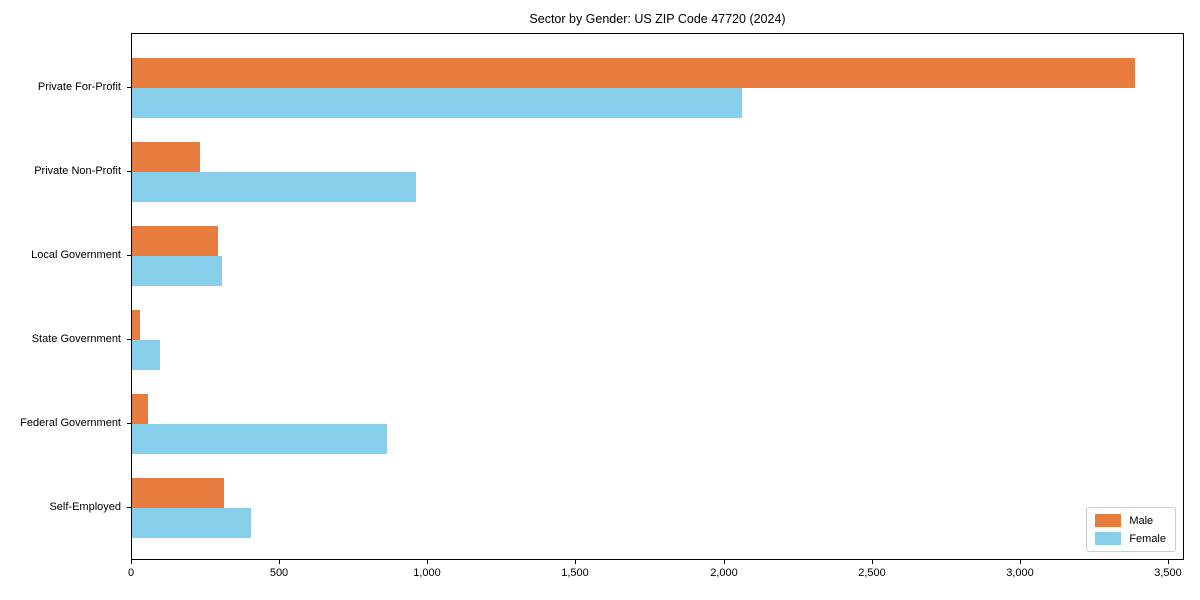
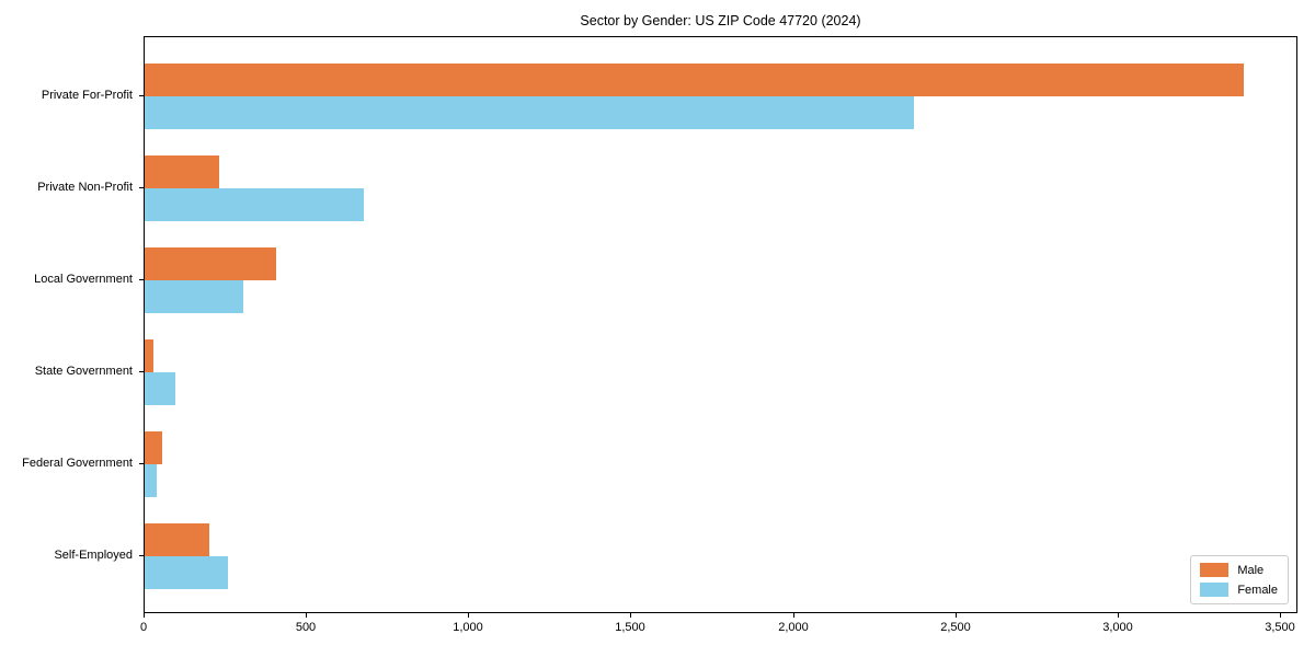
Female/Private For-Profit: 2060 -> 2370
Female/Private Non-Profit: 960 -> 680
Male/Local Government: 290 -> 400
Female/Federal Government: 860 -> 40
Male/Self-Employed: 310 -> 200
Female/Self-Employed: 400 -> 260
